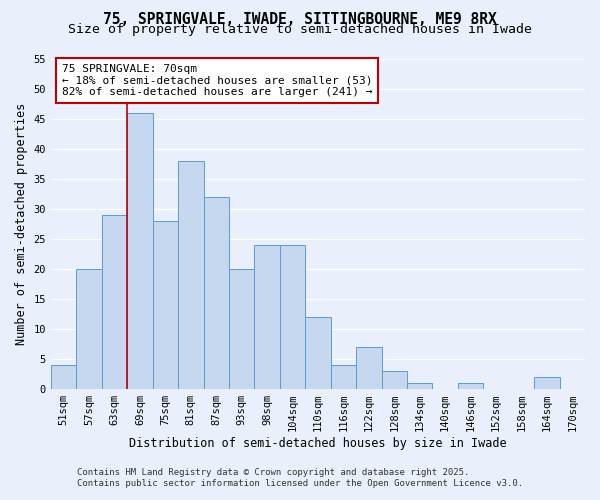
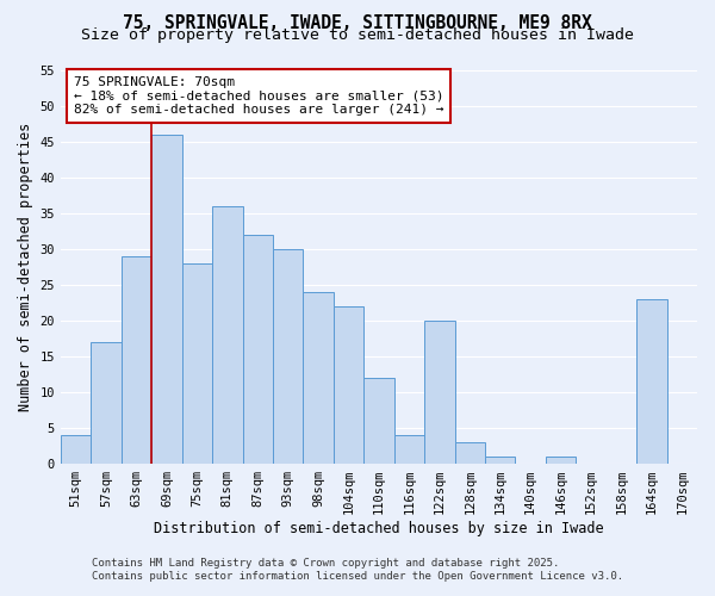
57sqm: 20 -> 17
81sqm: 38 -> 36
93sqm: 20 -> 30
104sqm: 24 -> 22
122sqm: 7 -> 20
164sqm: 2 -> 23
